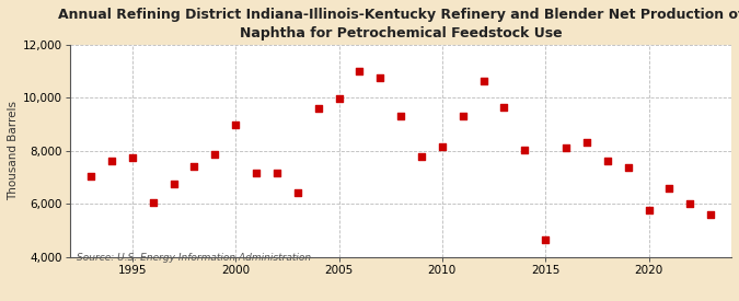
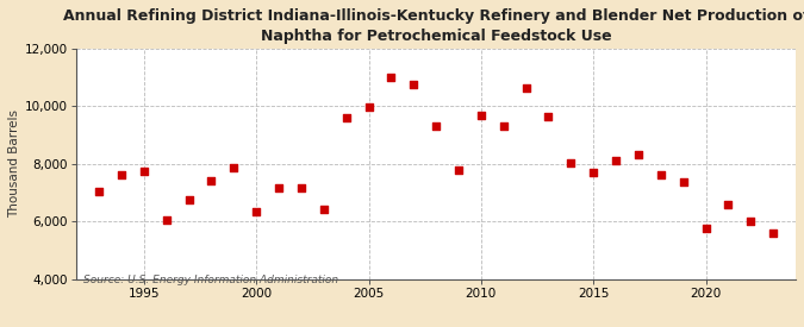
2000: 9,000 -> 6,350
2010: 8,150 -> 9,700
2015: 4,650 -> 7,700
